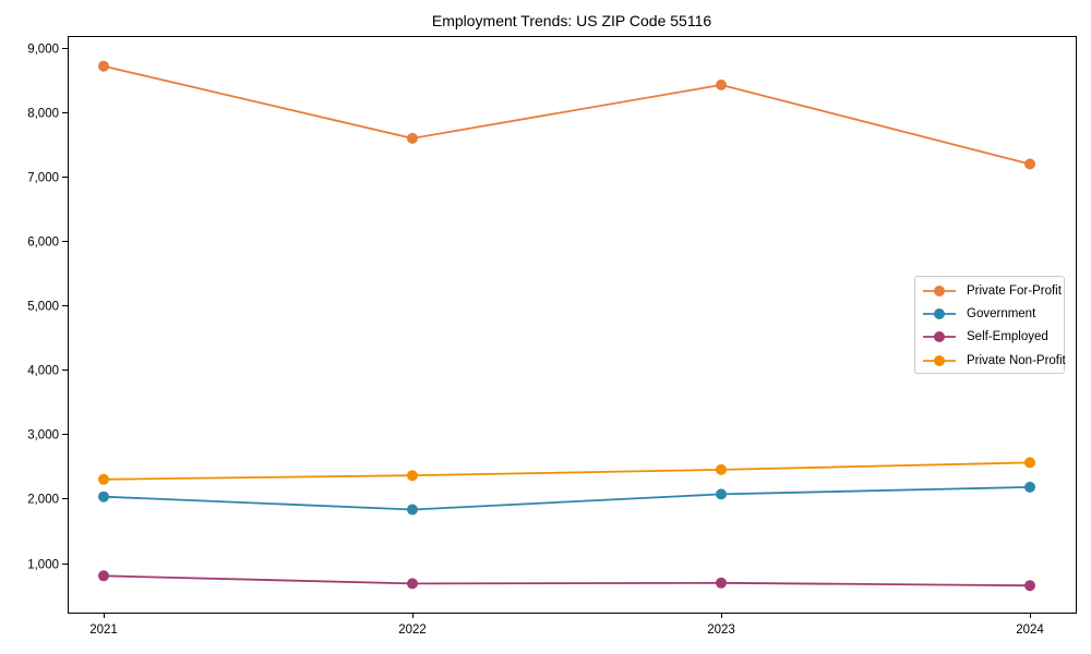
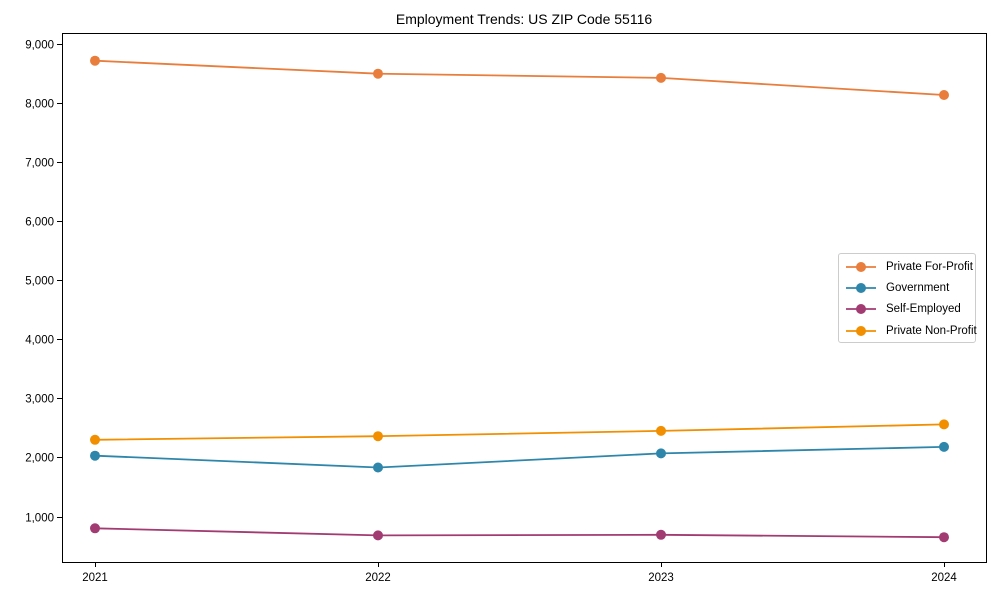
Private For-Profit/2022: 7600 -> 8500
Private For-Profit/2024: 7200 -> 8100
